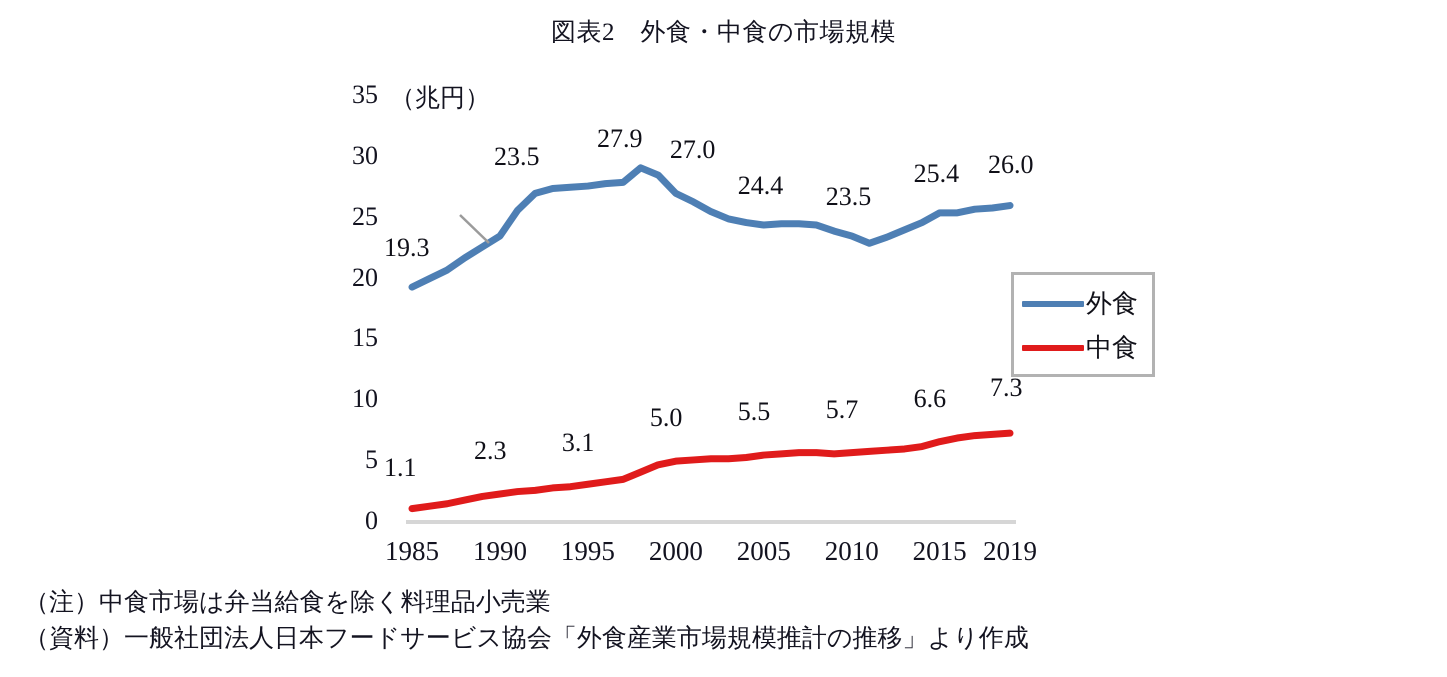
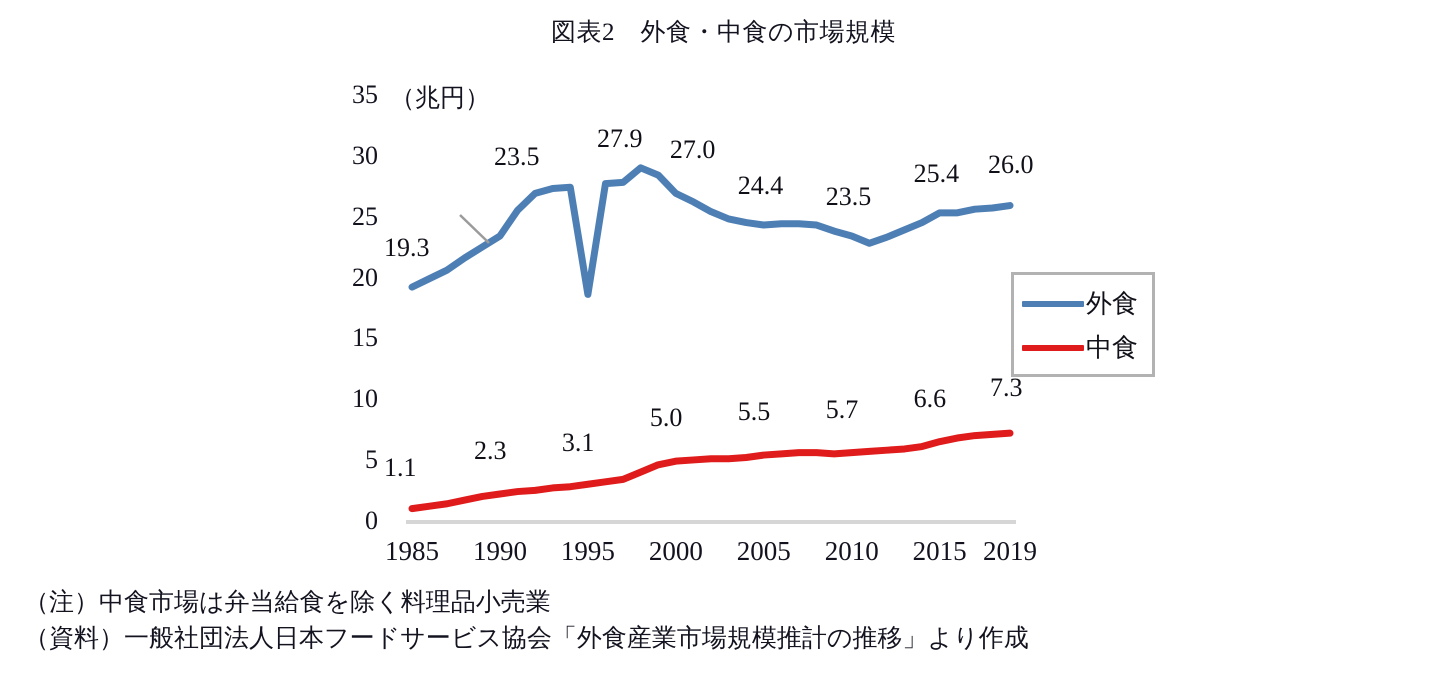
外食/1995: 27.6 -> 18.7
